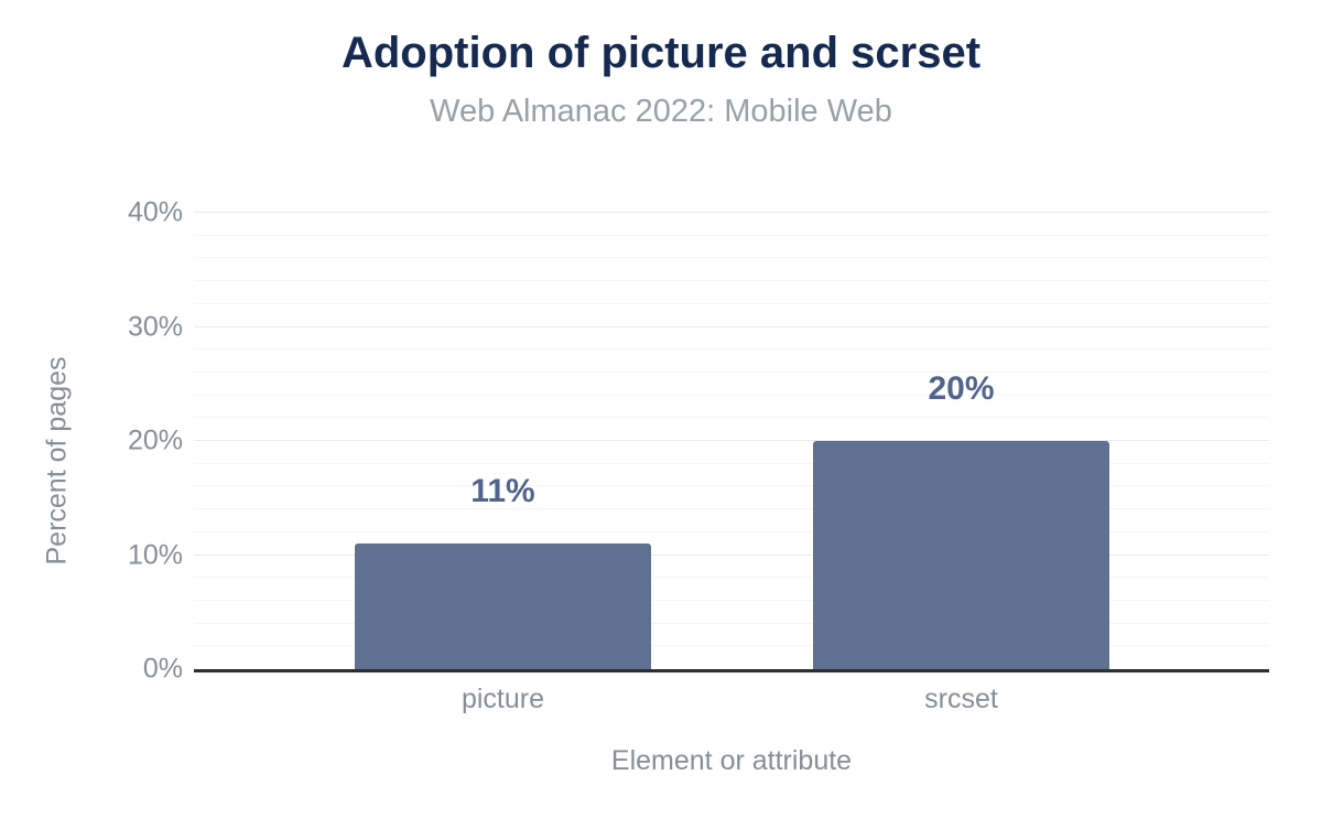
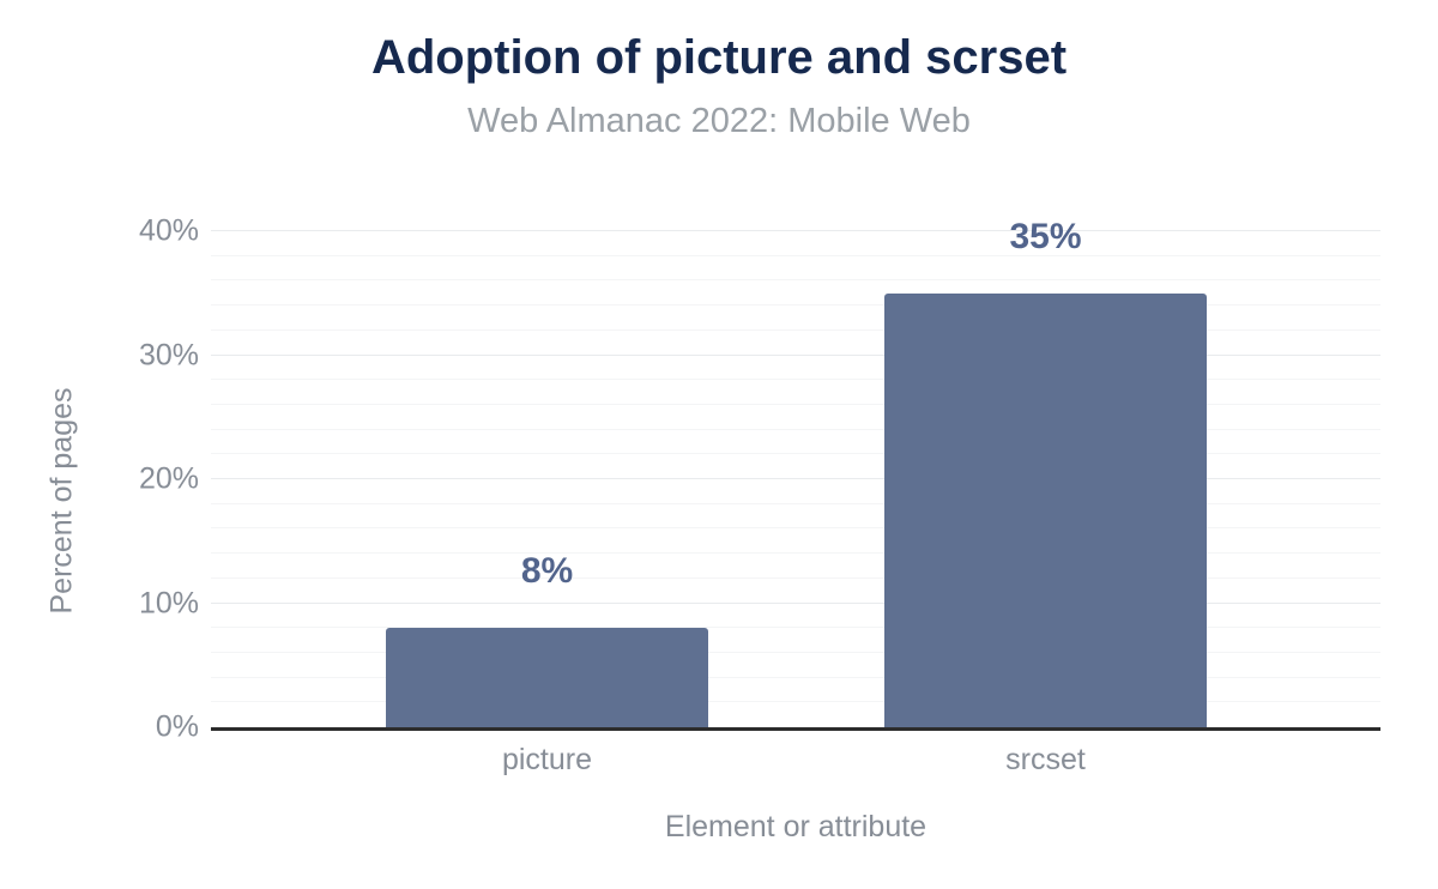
picture: 11% -> 8%
srcset: 20% -> 35%
